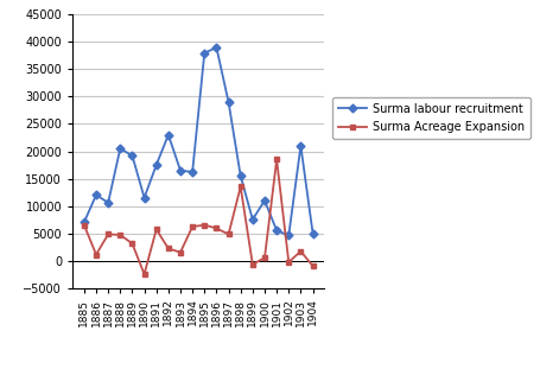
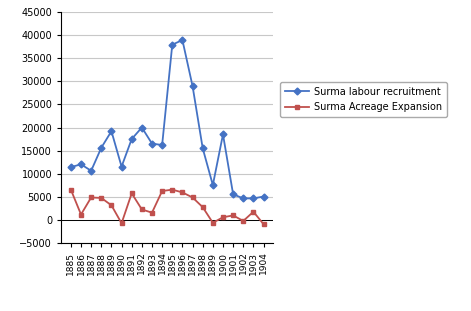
Surma labour recruitment/1885: 7000 -> 11400
Surma labour recruitment/1888: 20500 -> 15600
Surma Acreage Expansion/1890: -2500 -> -800
Surma labour recruitment/1892: 23000 -> 20000
Surma Acreage Expansion/1898: 13500 -> 2700
Surma labour recruitment/1900: 11000 -> 18500
Surma Acreage Expansion/1901: 18500 -> 900
Surma labour recruitment/1903: 21000 -> 4600
